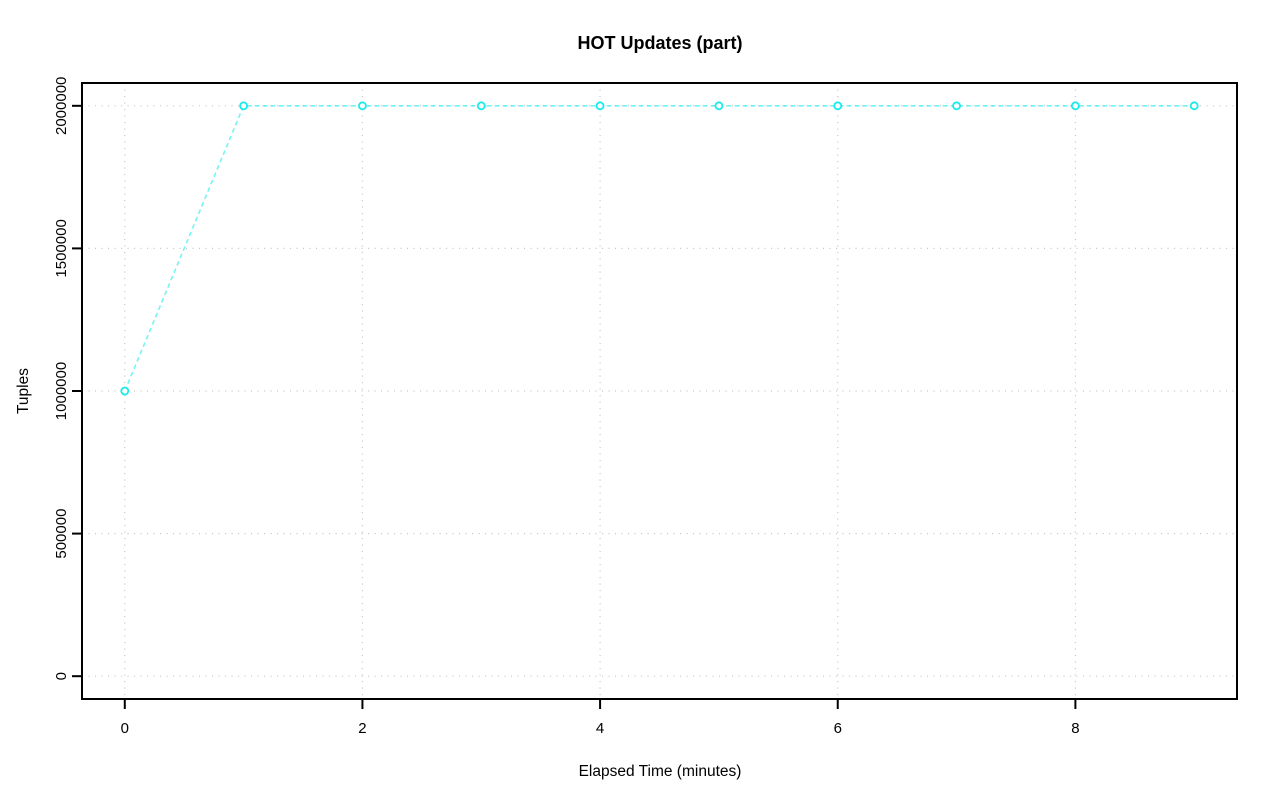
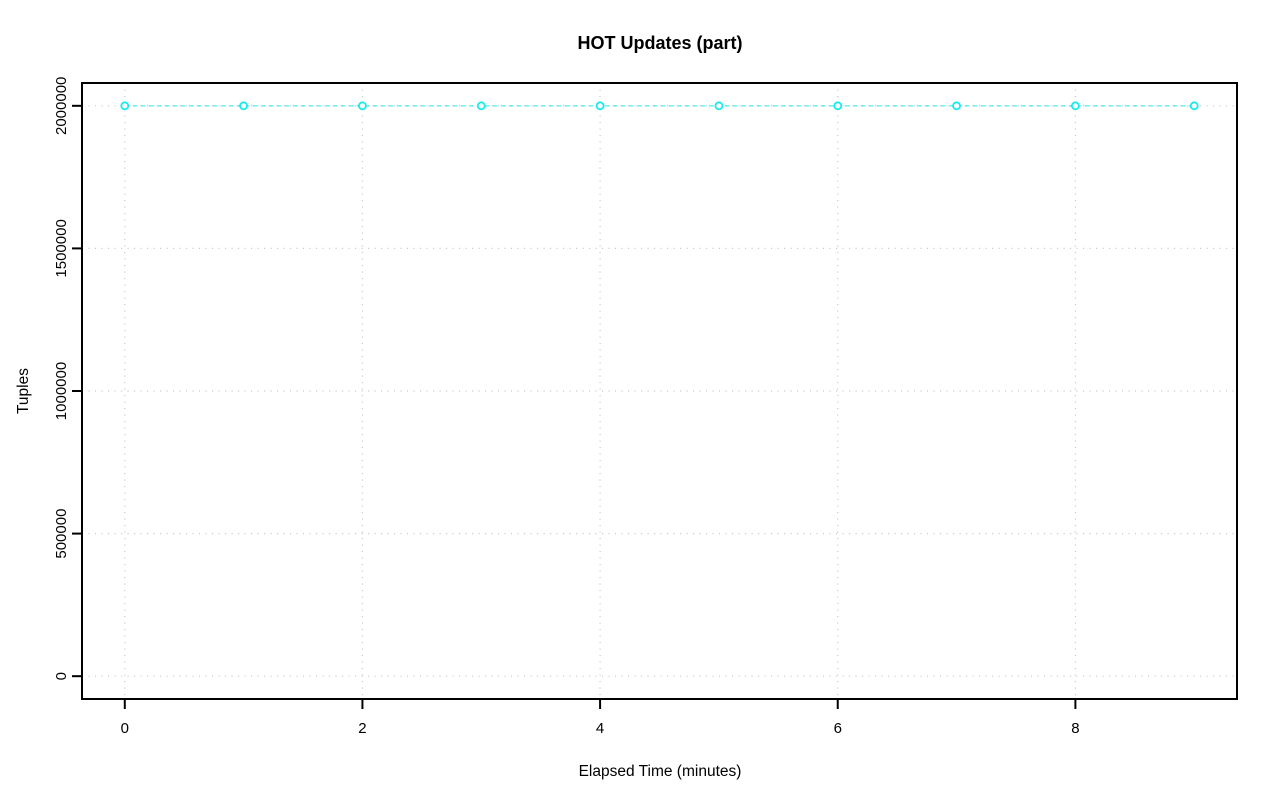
0: 1000000 -> 2000000
